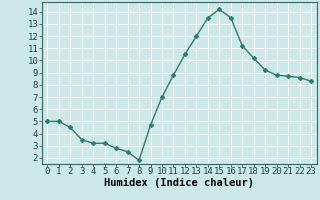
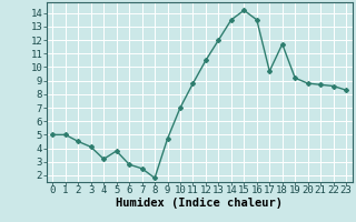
3: 3.5 -> 4.1
5: 3.2 -> 3.8
17: 11.2 -> 9.7
18: 10.2 -> 11.7
